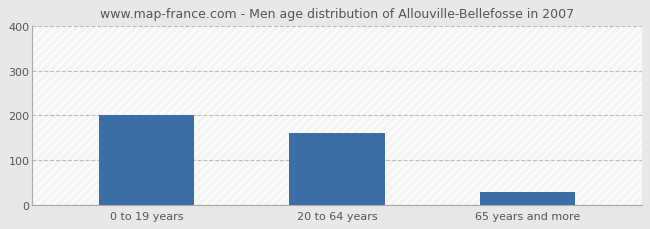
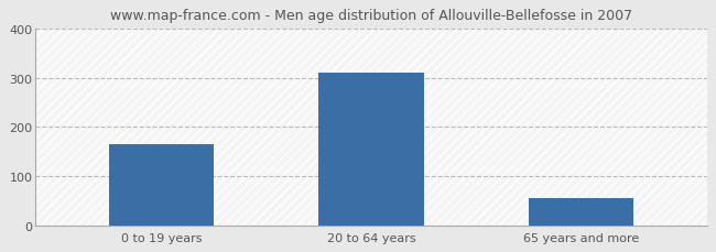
0 to 19 years: 200 -> 165
20 to 64 years: 160 -> 311
65 years and more: 30 -> 55
